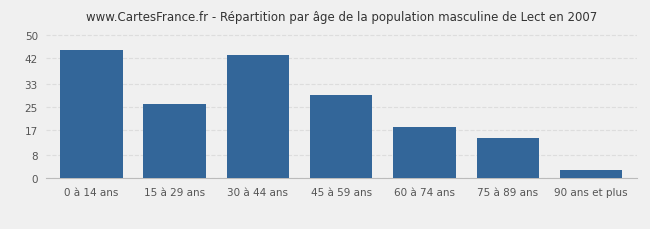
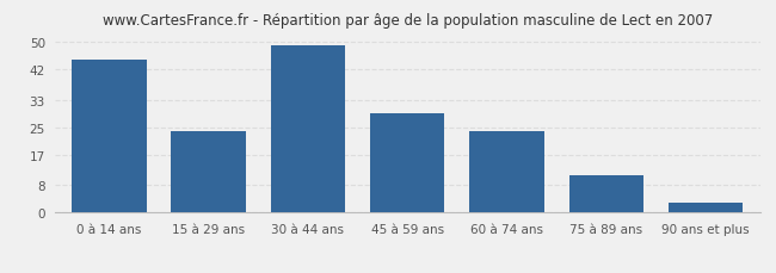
15 à 29 ans: 26 -> 24
30 à 44 ans: 43 -> 49
60 à 74 ans: 18 -> 24
75 à 89 ans: 14 -> 11
